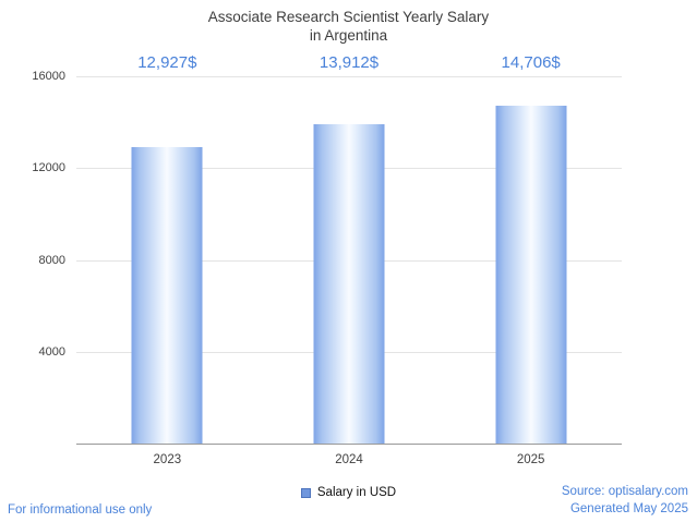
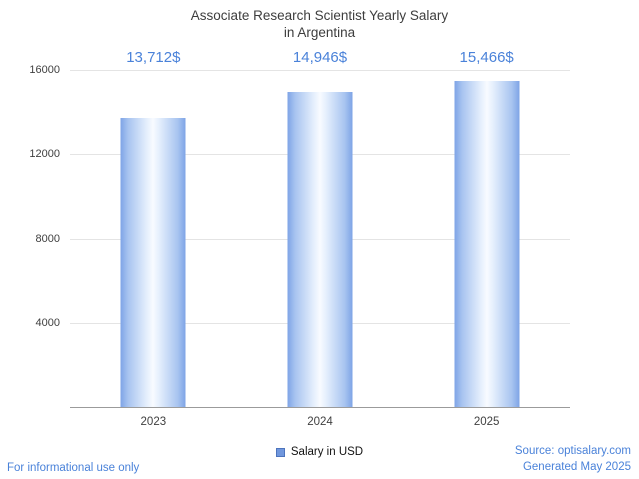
2023: 12,927 -> 13,712
2024: 13,912 -> 14,946
2025: 14,706 -> 15,466
